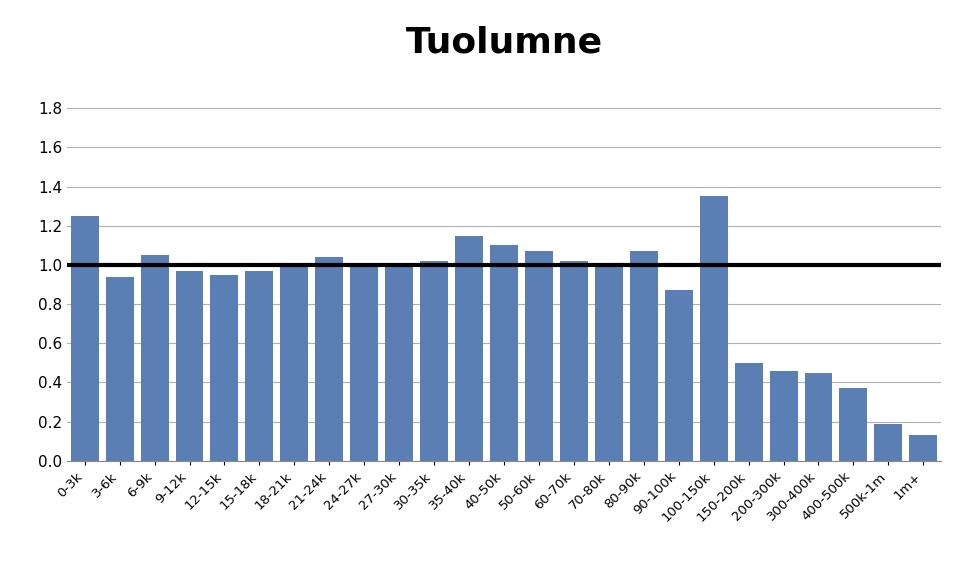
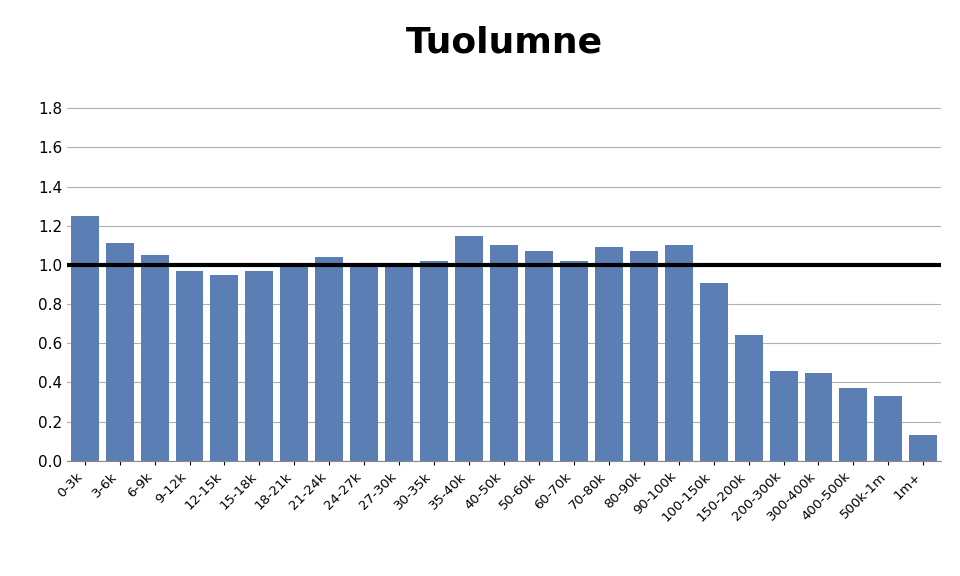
3-6k: 0.94 -> 1.11
70-80k: 0.99 -> 1.09
90-100k: 0.87 -> 1.10
100-150k: 1.35 -> 0.91
150-200k: 0.50 -> 0.64
500k-1m: 0.19 -> 0.33
